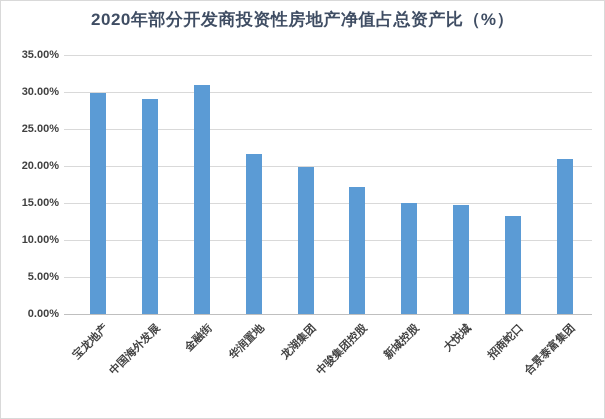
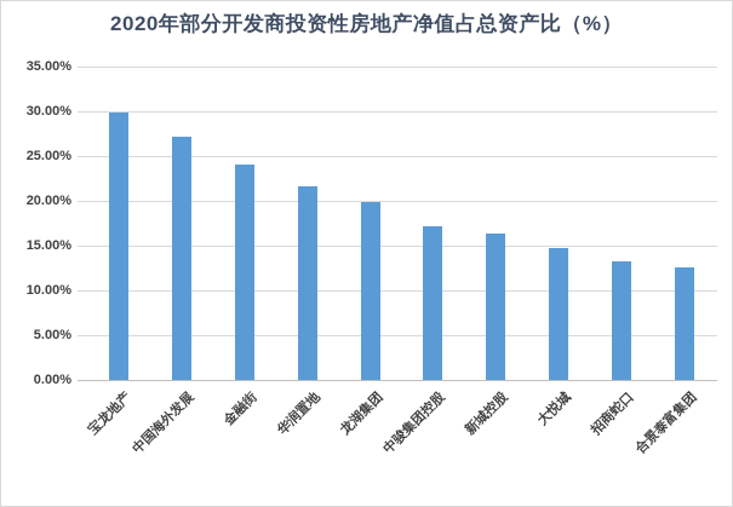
中国海外发展: 29% -> 27%
金融街: 31% -> 24%
新城控股: 15% -> 16%
合景泰富集团: 21% -> 13%
